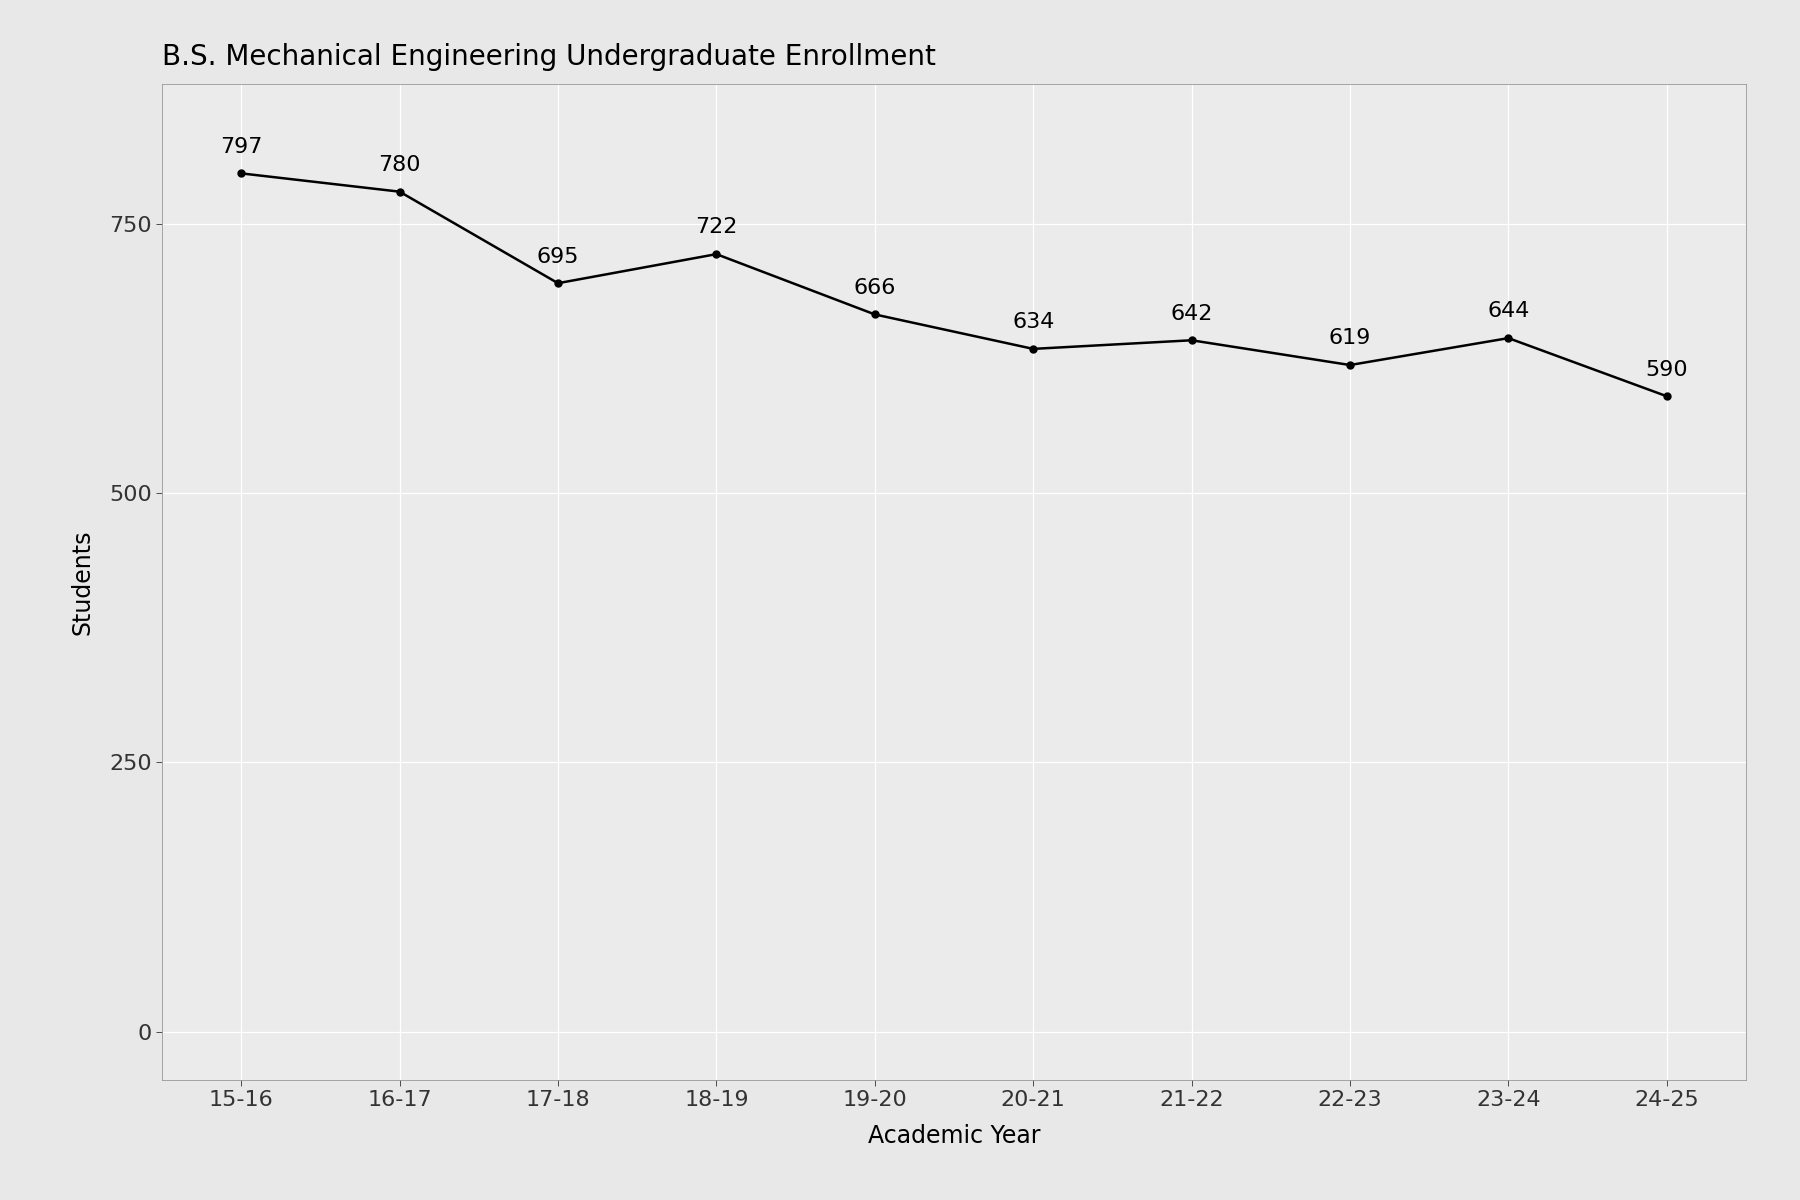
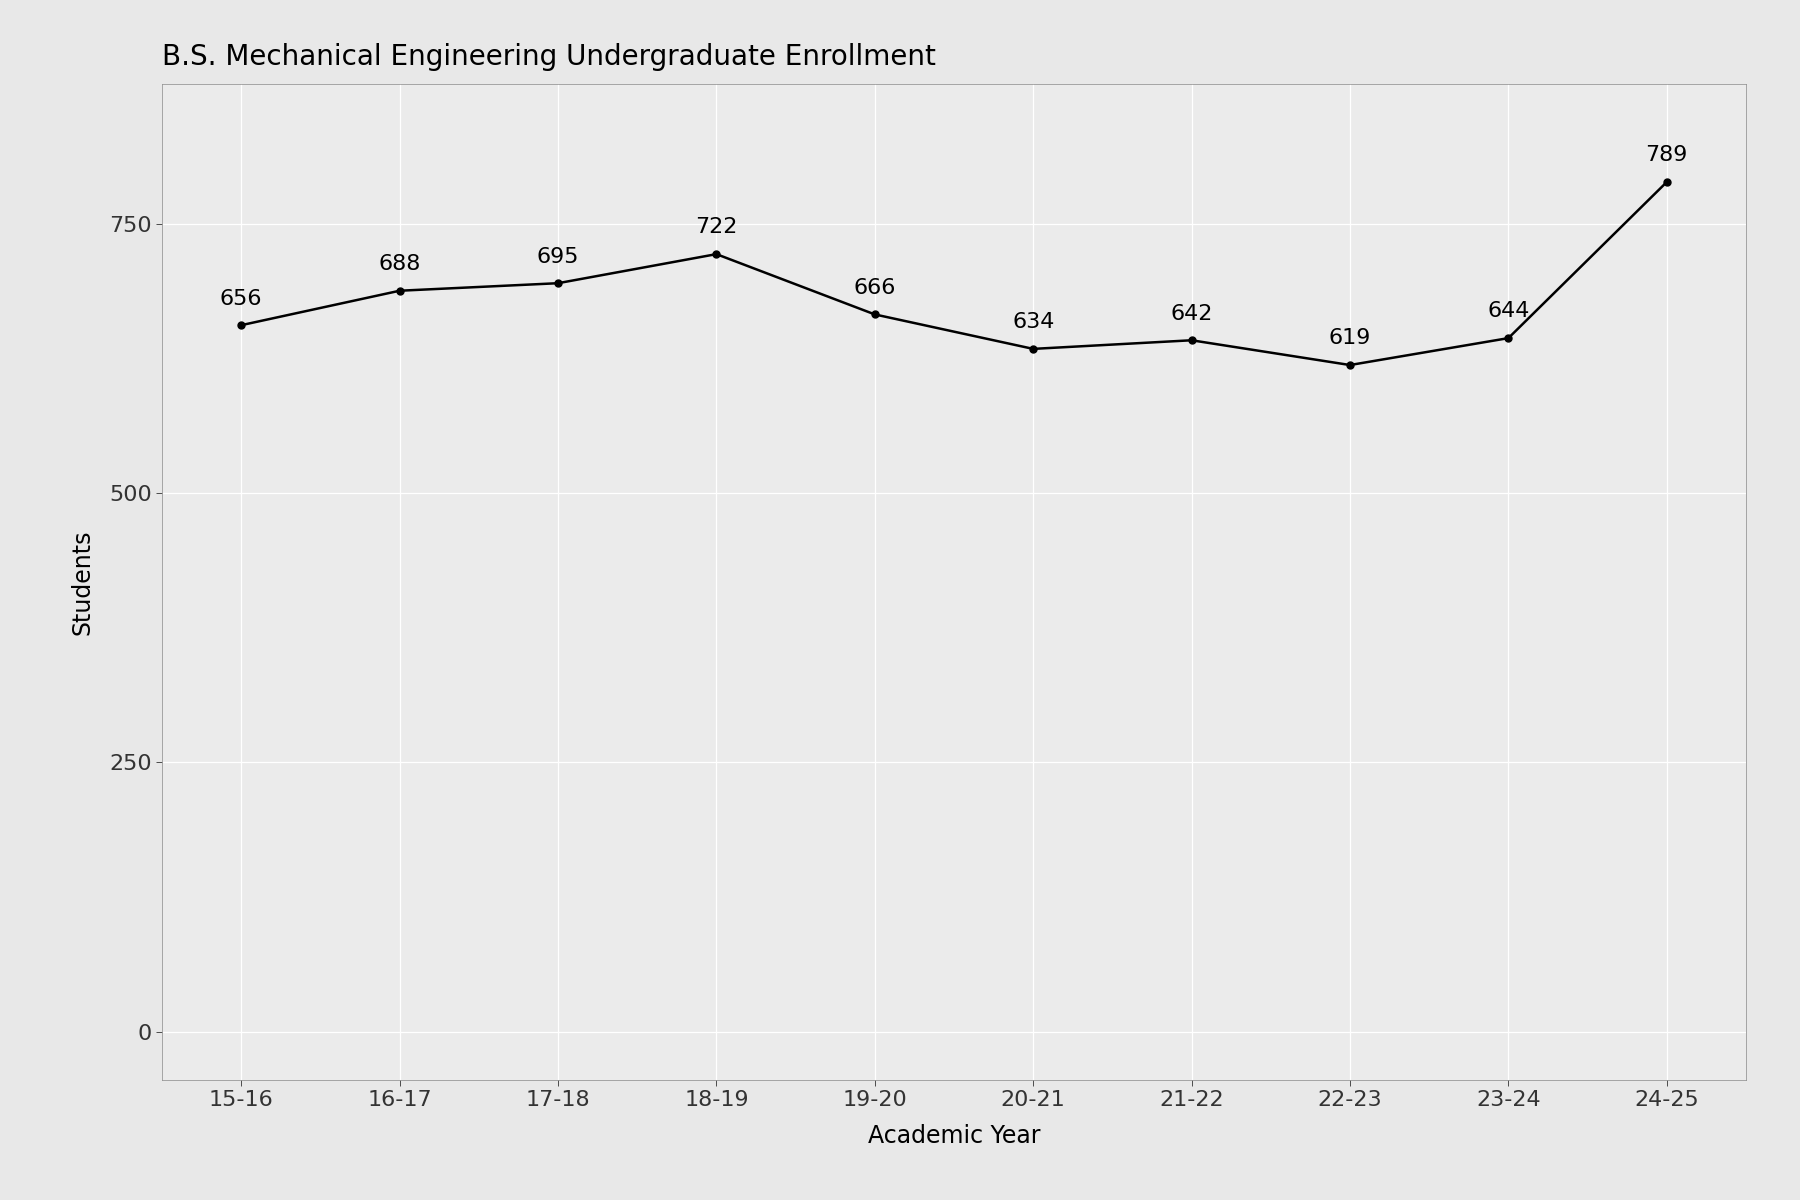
15-16: 797 -> 656
16-17: 780 -> 688
24-25: 590 -> 789
